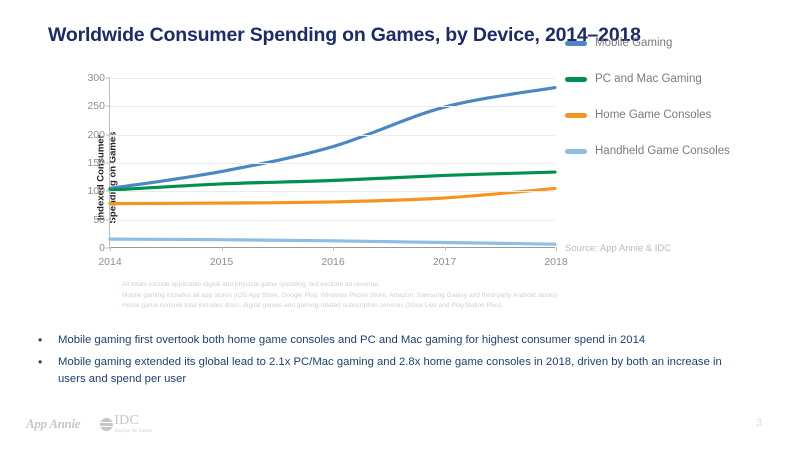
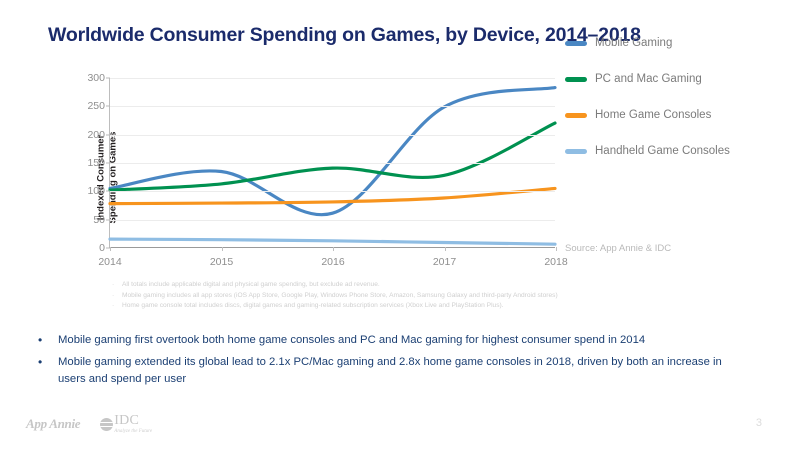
Mobile Gaming/2016: 180 -> 60
PC and Mac Gaming/2016: 120 -> 140
PC and Mac Gaming/2018: 130 -> 220
